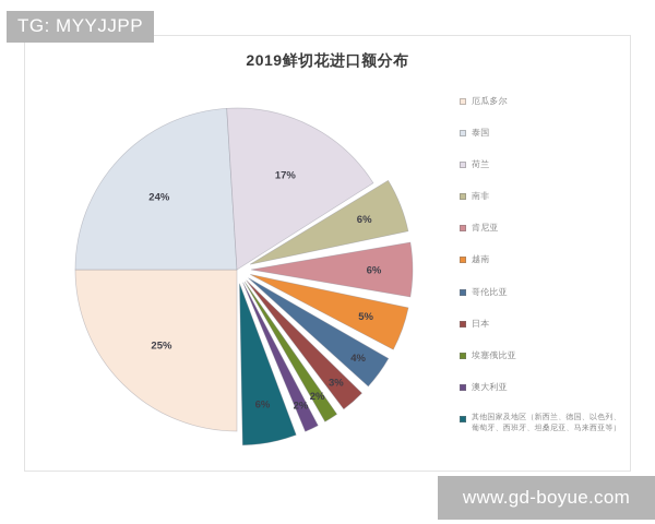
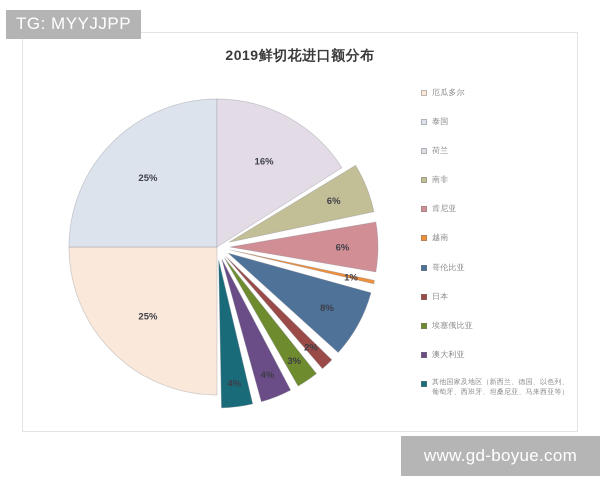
泰国: 24% -> 25%
荷兰: 17% -> 16%
越南: 5% -> 1%
哥伦比亚: 4% -> 8%
日本: 3% -> 2%
埃塞俄比亚: 2% -> 3%
澳大利亚: 2% -> 4%
其他国家及地区（新西兰、德国、以色列、葡萄牙、西班牙、坦桑尼亚、马来西亚等）: 6% -> 4%
